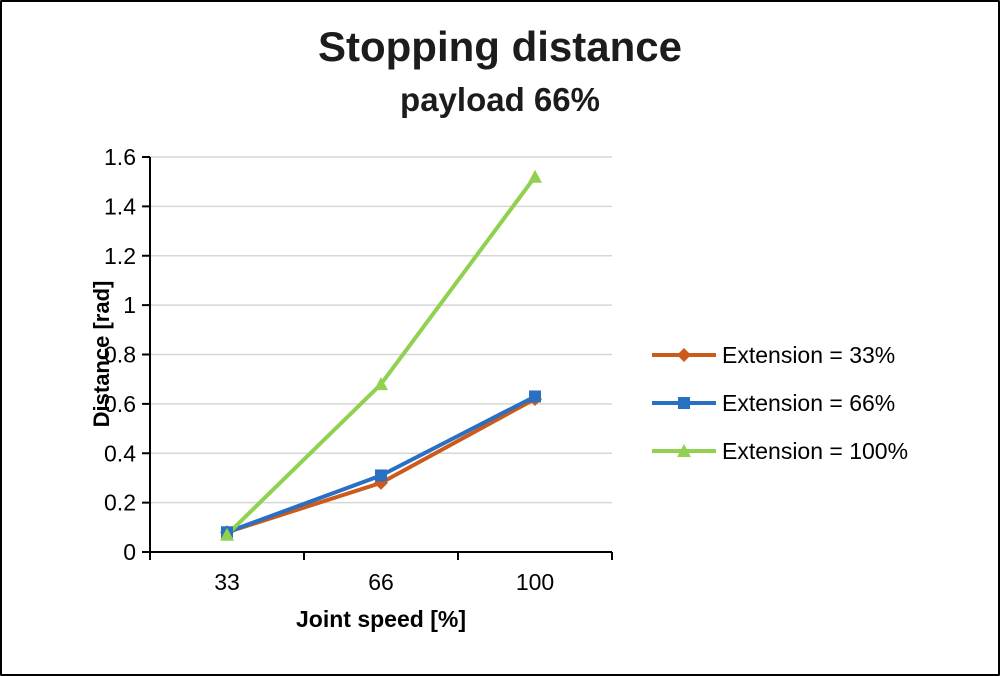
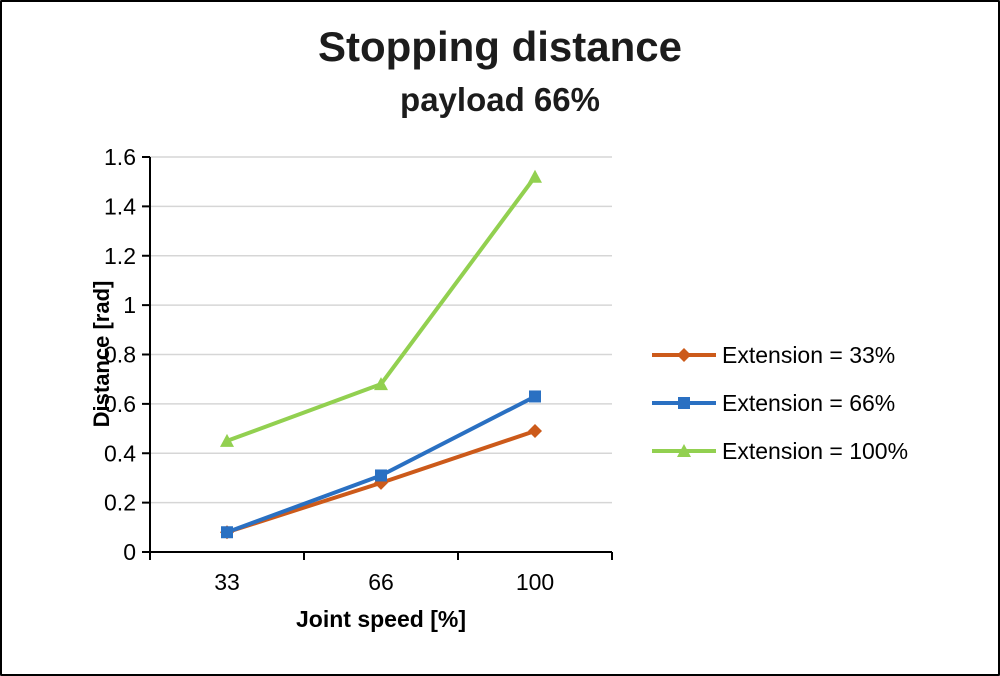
Extension = 100%/33: 0.07 -> 0.45
Extension = 33%/100: 0.62 -> 0.49
